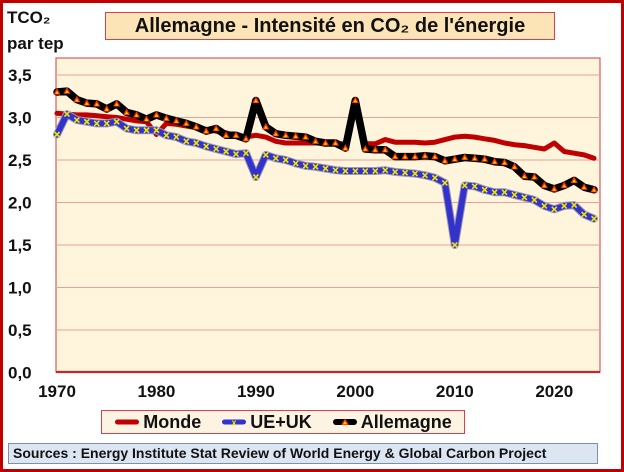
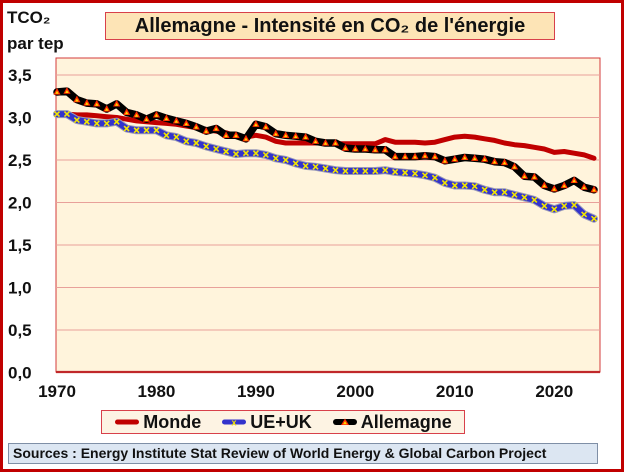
UE+UK/1970: 2,8 -> 3,0
Monde/1980: 2,8 -> 2,9
UE+UK/1990: 2,3 -> 2,6
Allemagne/1990: 3,2 -> 2,9
Monde/2000: 3,1 -> 2,7
Allemagne/2000: 3,2 -> 2,6
UE+UK/2010: 1,5 -> 2,2
Monde/2020: 2,7 -> 2,6
